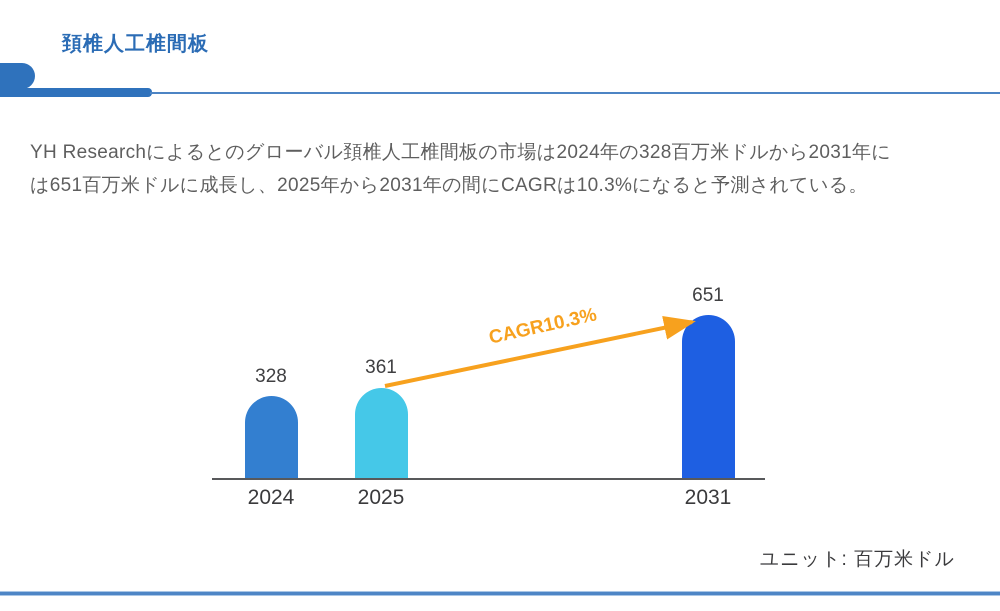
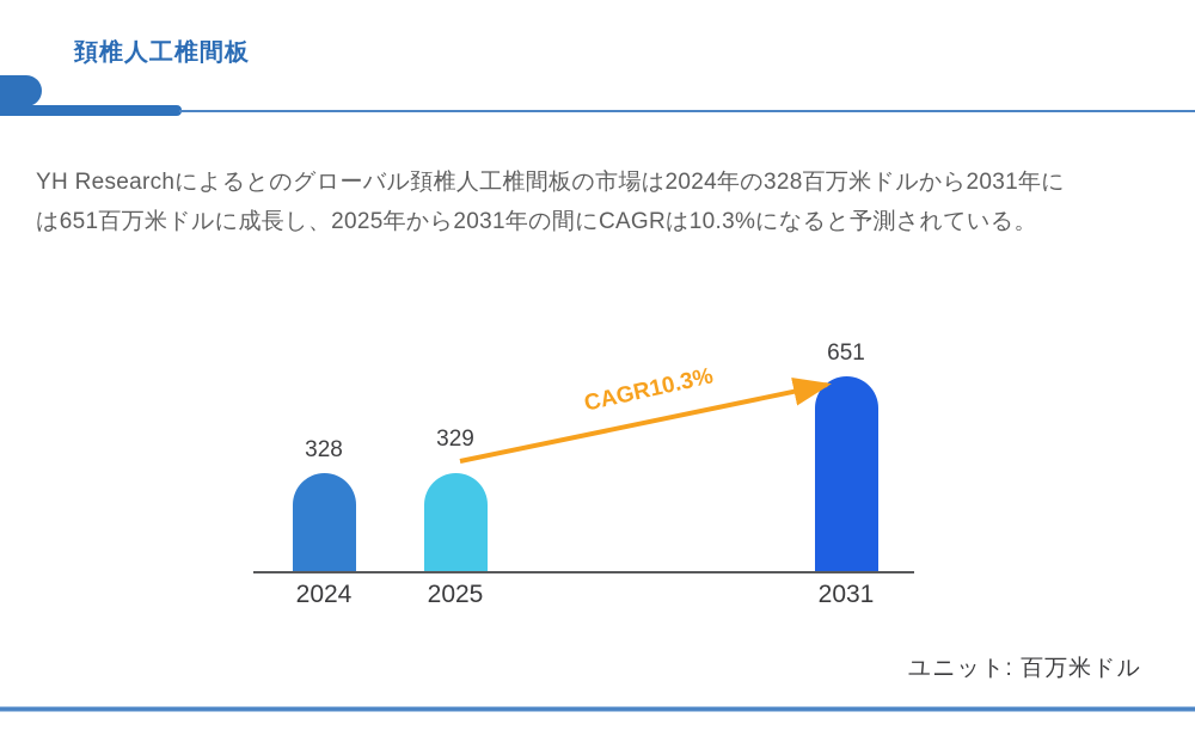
2025: 361 -> 329
